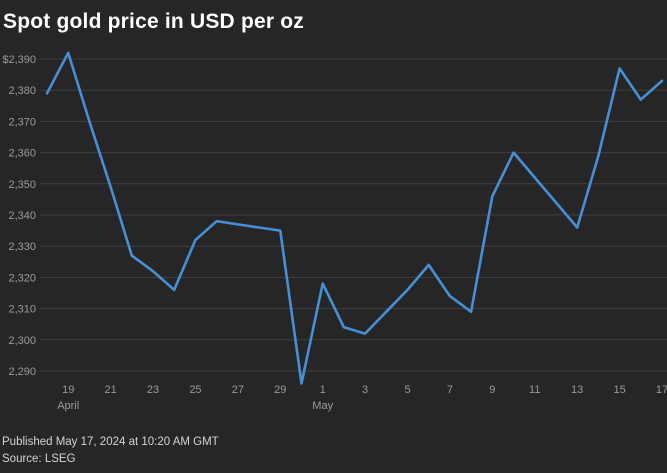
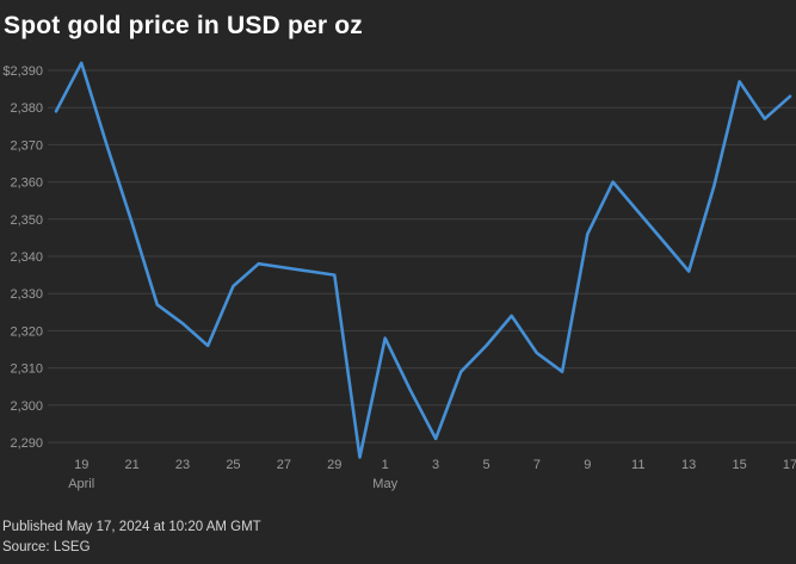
May 3: $2302 -> $2291
